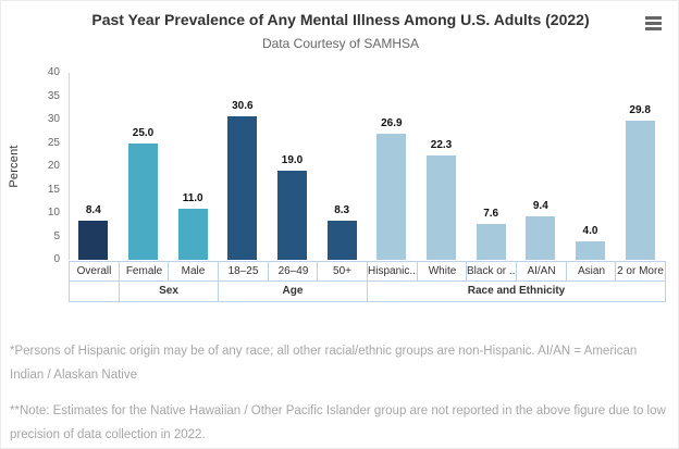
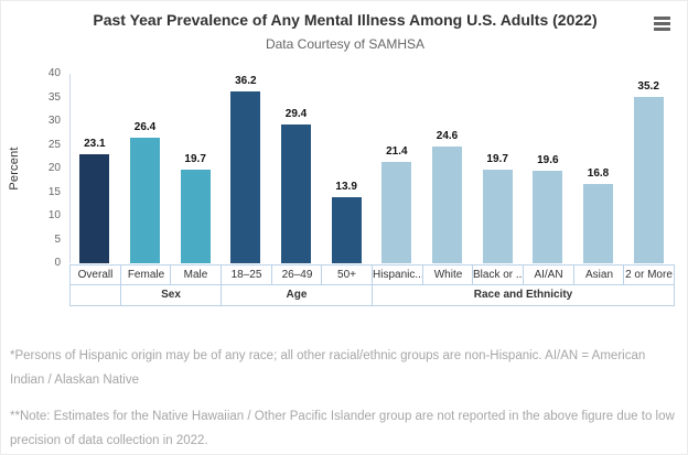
Overall: 8.4 -> 23.1
Female: 25.0 -> 26.4
Male: 11.0 -> 19.7
18–25: 30.6 -> 36.2
26–49: 19.0 -> 29.4
50+: 8.3 -> 13.9
Hispanic...: 26.9 -> 21.4
White: 22.3 -> 24.6
Black or ...: 7.6 -> 19.7
AI/AN: 9.4 -> 19.6
Asian: 4.0 -> 16.8
2 or More: 29.8 -> 35.2
